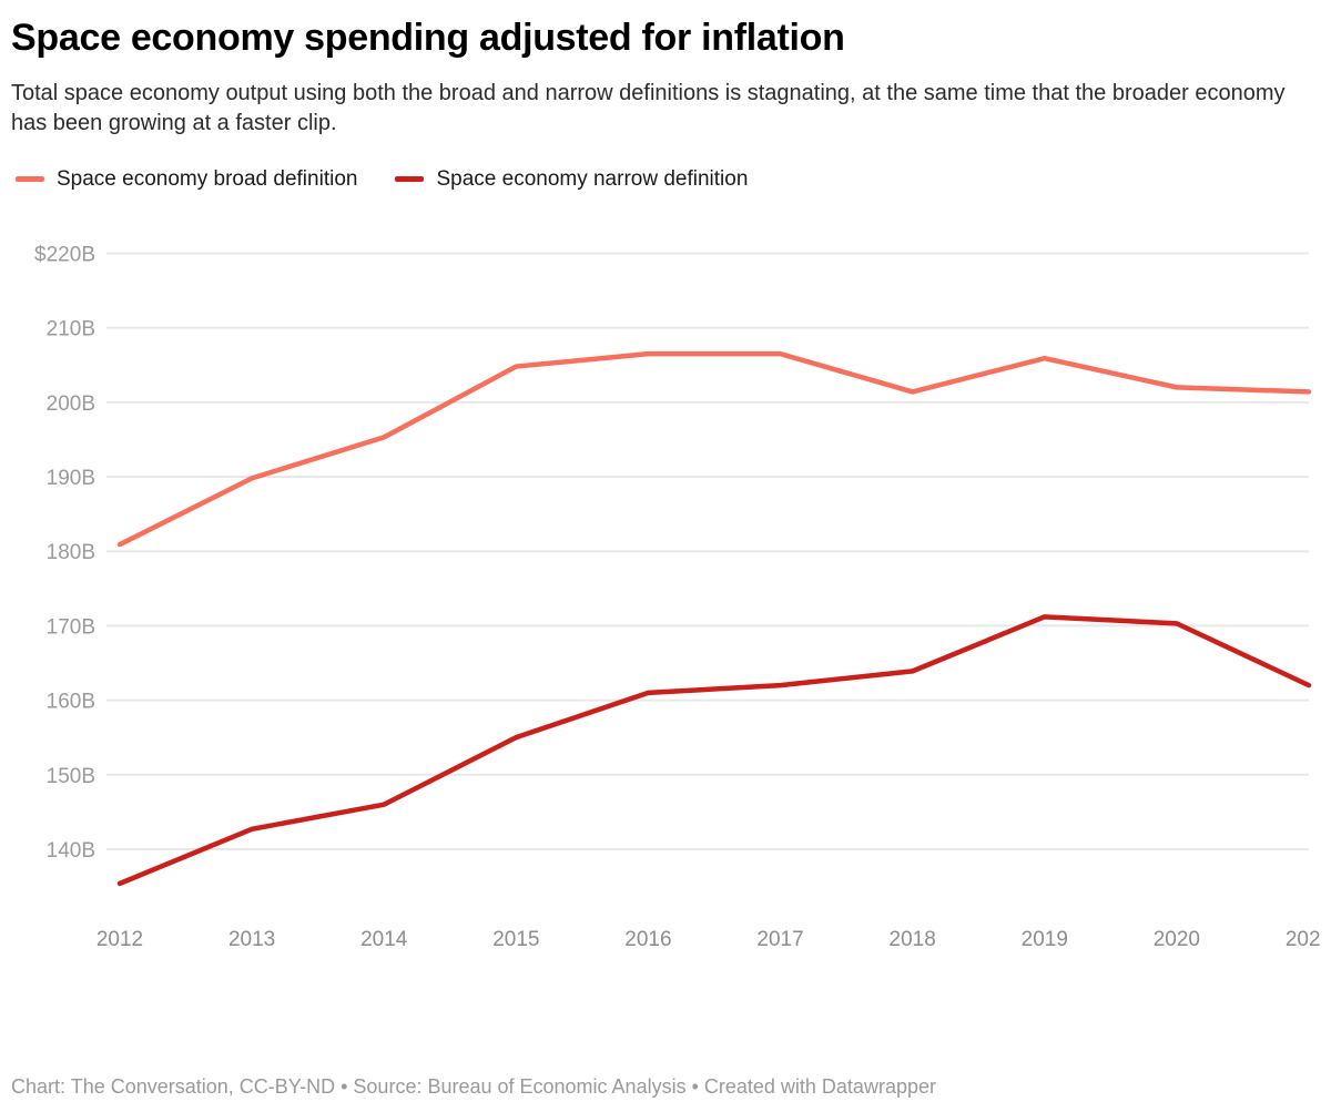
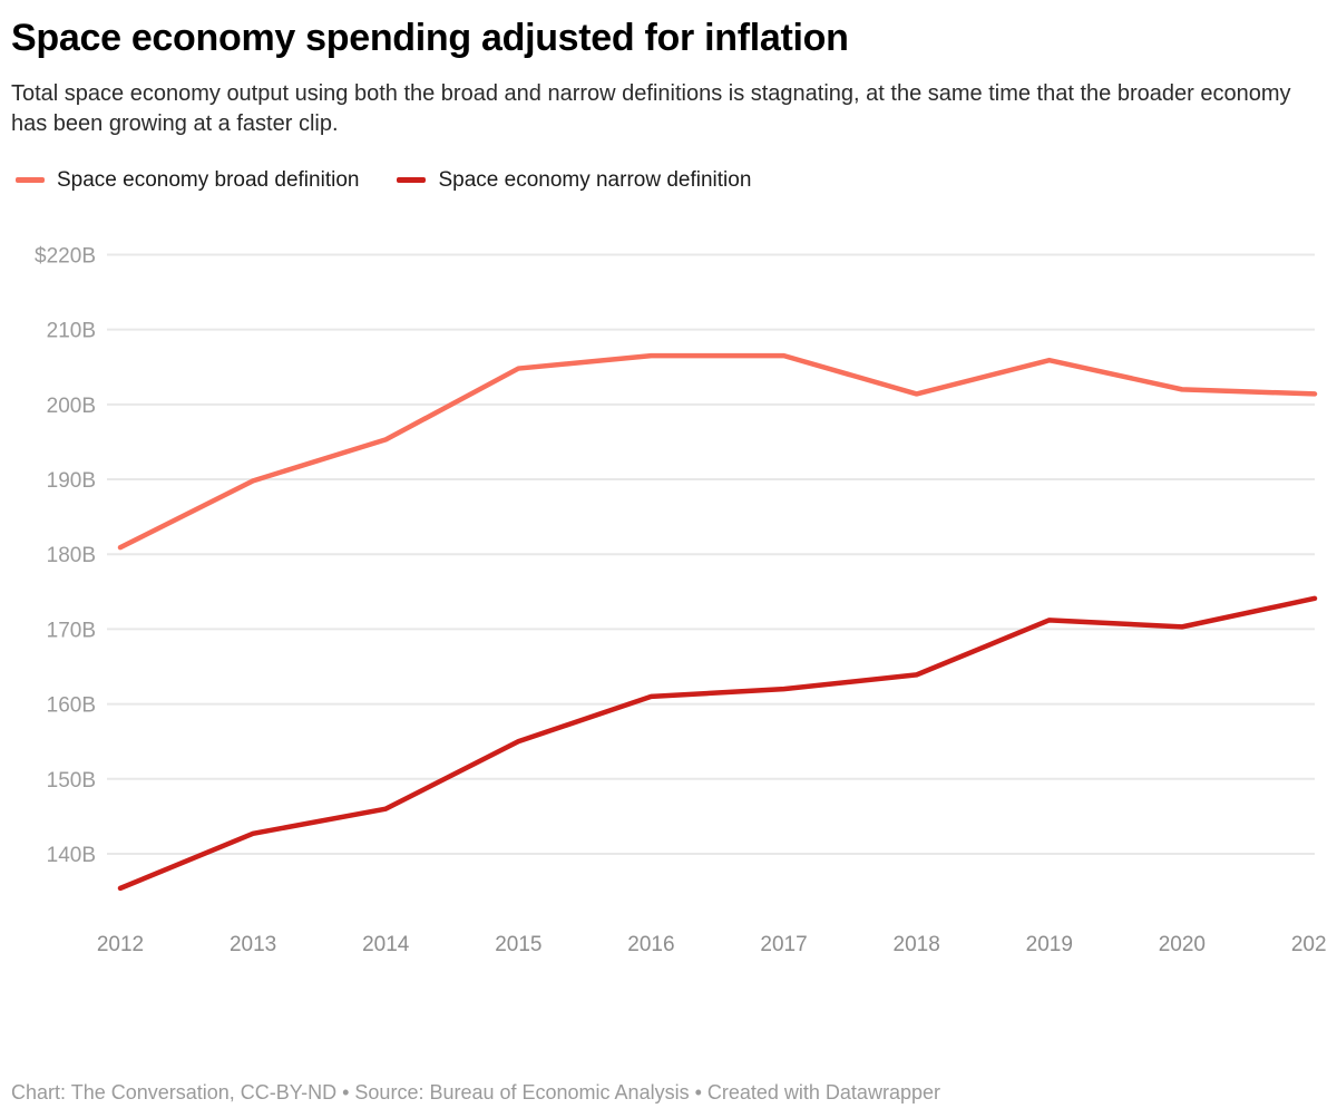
Space economy narrow definition/2021: $162B -> $174B
